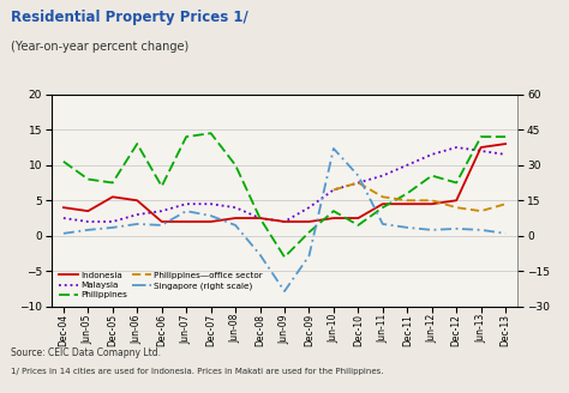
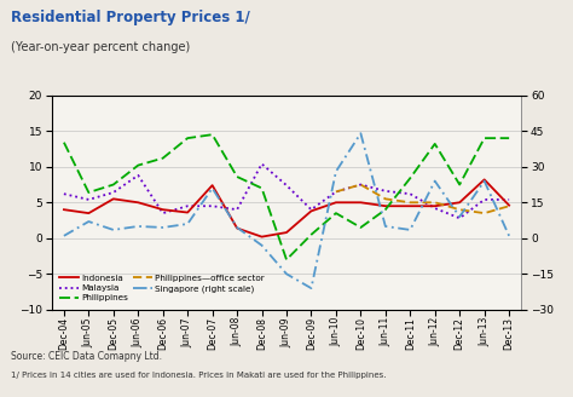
Philippines/Dec-04: 10.5 -> 13.4
Malaysia/Dec-04: 2.5 -> 6.2
Philippines/Jun-05: 8.0 -> 6.4
Malaysia/Jun-05: 2.0 -> 5.4
Singapore (right scale)/Jun-05: 2 -> 7
Malaysia/Dec-05: 2.0 -> 6.4
Philippines/Jun-06: 13.0 -> 10.2
Malaysia/Jun-06: 3.0 -> 8.8
Indonesia/Dec-06: 2.0 -> 4.0
Philippines/Dec-06: 7.0 -> 11.2
Indonesia/Jun-07: 2.0 -> 3.6
Singapore (right scale)/Jun-07: 10 -> 6
Indonesia/Dec-07: 2.0 -> 7.4
Singapore (right scale)/Dec-07: 8 -> 21
Indonesia/Jun-08: 2.5 -> 1.4
Philippines/Jun-08: 10.0 -> 8.6
Indonesia/Dec-08: 2.5 -> 0.2
Philippines/Dec-08: 2.5 -> 7.0
Malaysia/Dec-08: 2.5 -> 10.4
Singapore (right scale)/Dec-08: -8 -> -3
Indonesia/Jun-09: 2.0 -> 0.8
Malaysia/Jun-09: 2.0 -> 7.4
Singapore (right scale)/Jun-09: -24 -> -15
Indonesia/Dec-09: 2.0 -> 3.8
Singapore (right scale)/Dec-09: -8 -> -21
Indonesia/Jun-10: 2.5 -> 5.0
Singapore (right scale)/Jun-10: 37 -> 28
Indonesia/Dec-10: 2.5 -> 5.0
Singapore (right scale)/Dec-10: 26 -> 44
Malaysia/Jun-11: 8.5 -> 6.6
Philippines/Dec-11: 6.0 -> 8.4
Malaysia/Dec-11: 10.0 -> 6.2
Philippines/Jun-12: 8.5 -> 13.2
Malaysia/Jun-12: 11.5 -> 4.2
Singapore (right scale)/Jun-12: 2 -> 24
Malaysia/Dec-12: 12.5 -> 2.8
Singapore (right scale)/Dec-12: 3 -> 9
Indonesia/Jun-13: 12.5 -> 8.2
Malaysia/Jun-13: 12.0 -> 5.4
Singapore (right scale)/Jun-13: 2 -> 24
Indonesia/Dec-13: 13.0 -> 4.6
Malaysia/Dec-13: 11.5 -> 5.4
